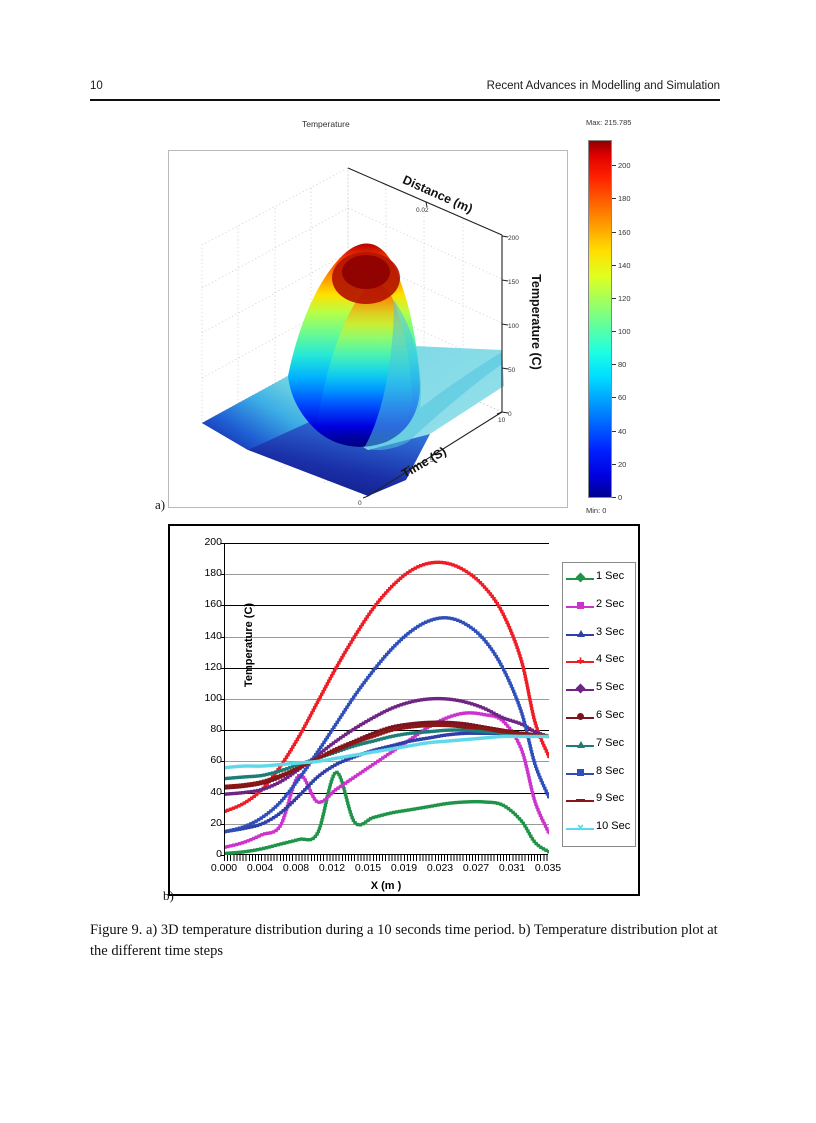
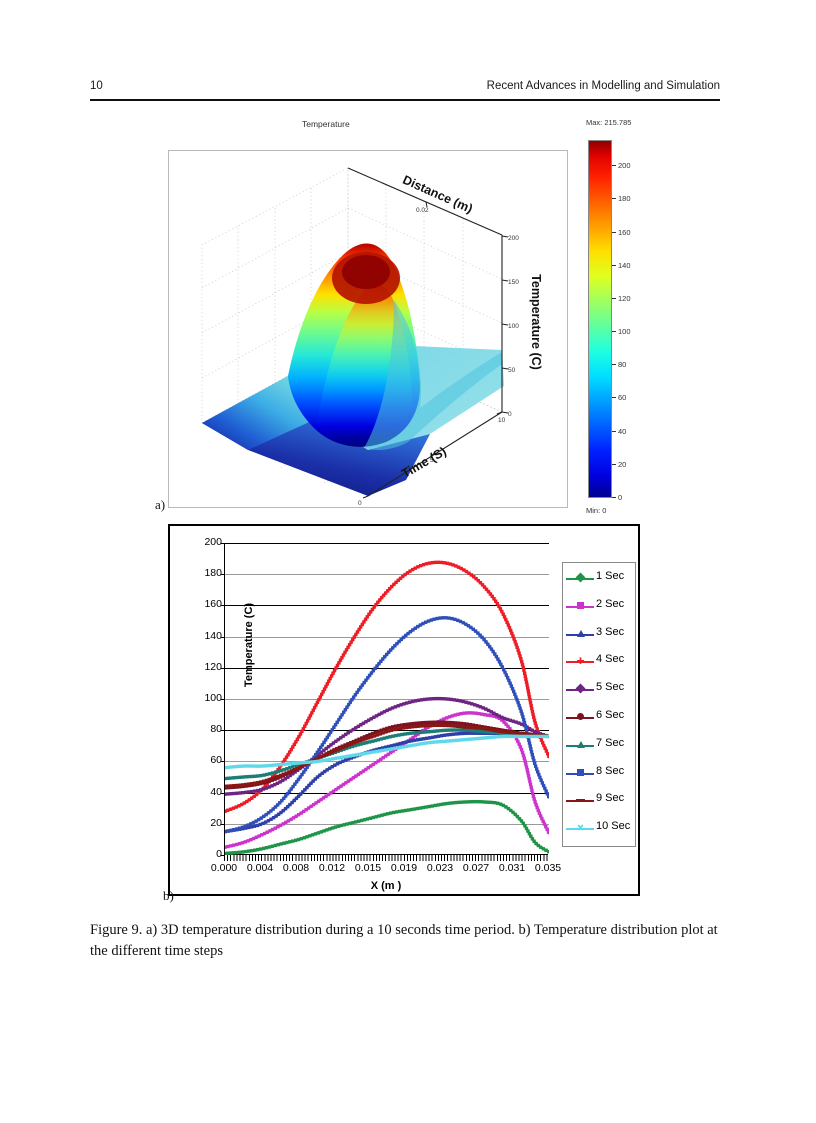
2 Sec/0.008: 51 -> 26
1 Sec/0.012: 53 -> 18
